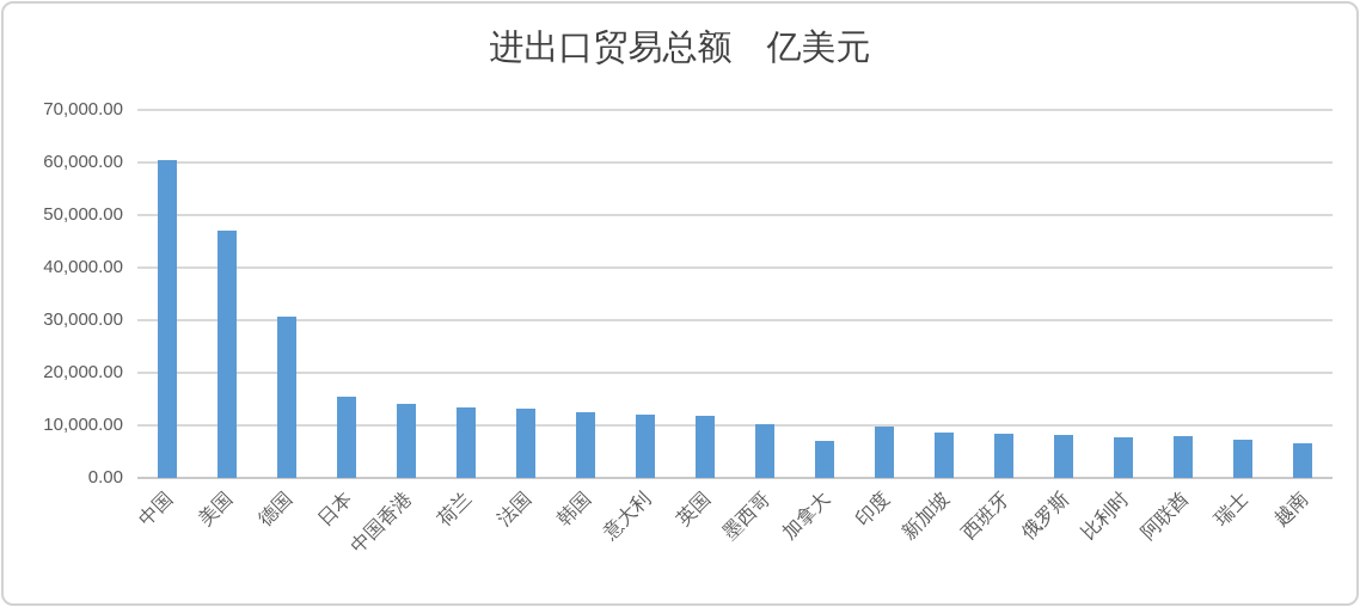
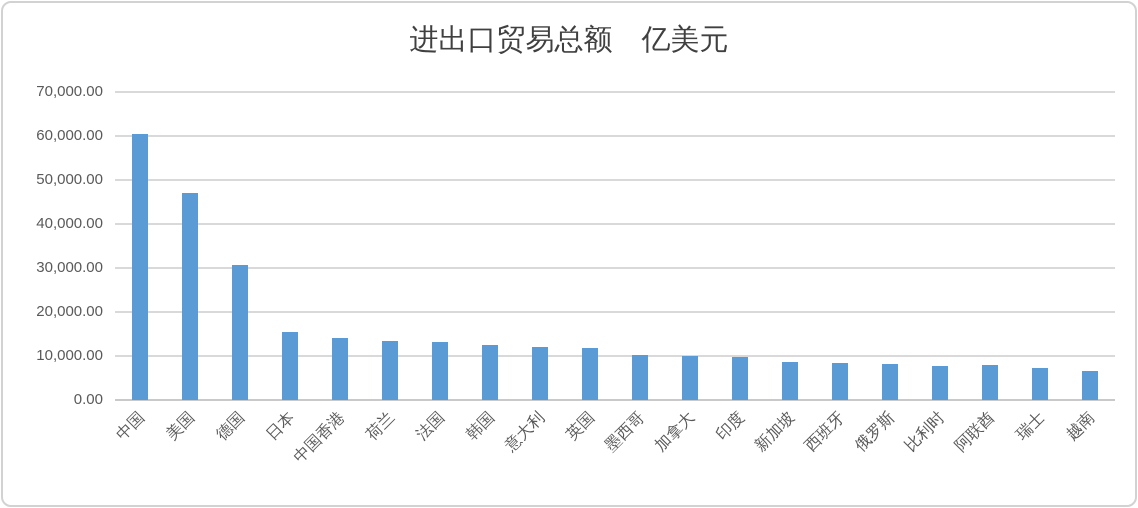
加拿大: 7000 -> 10000
